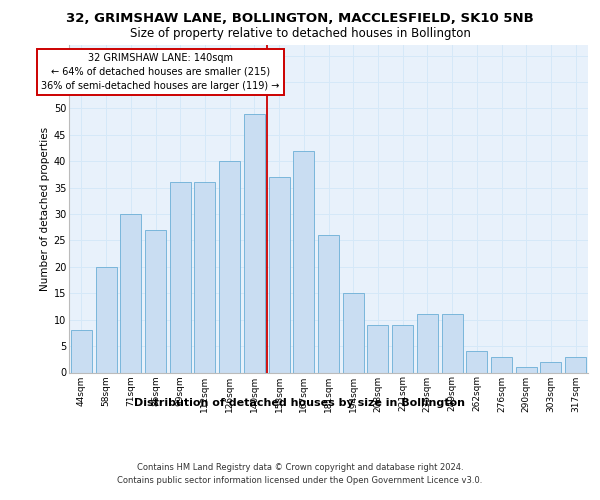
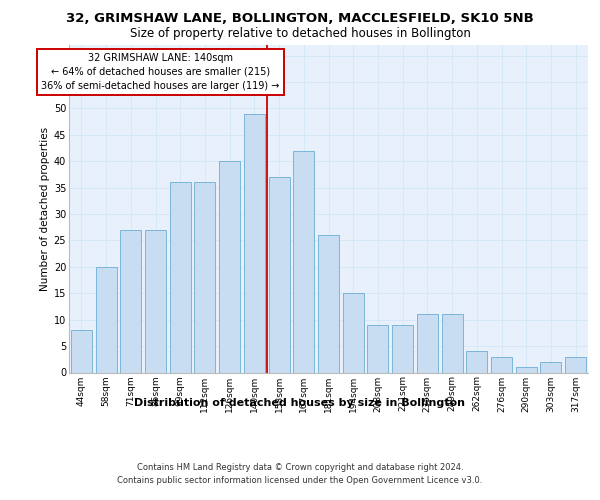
71sqm: 30 -> 27
